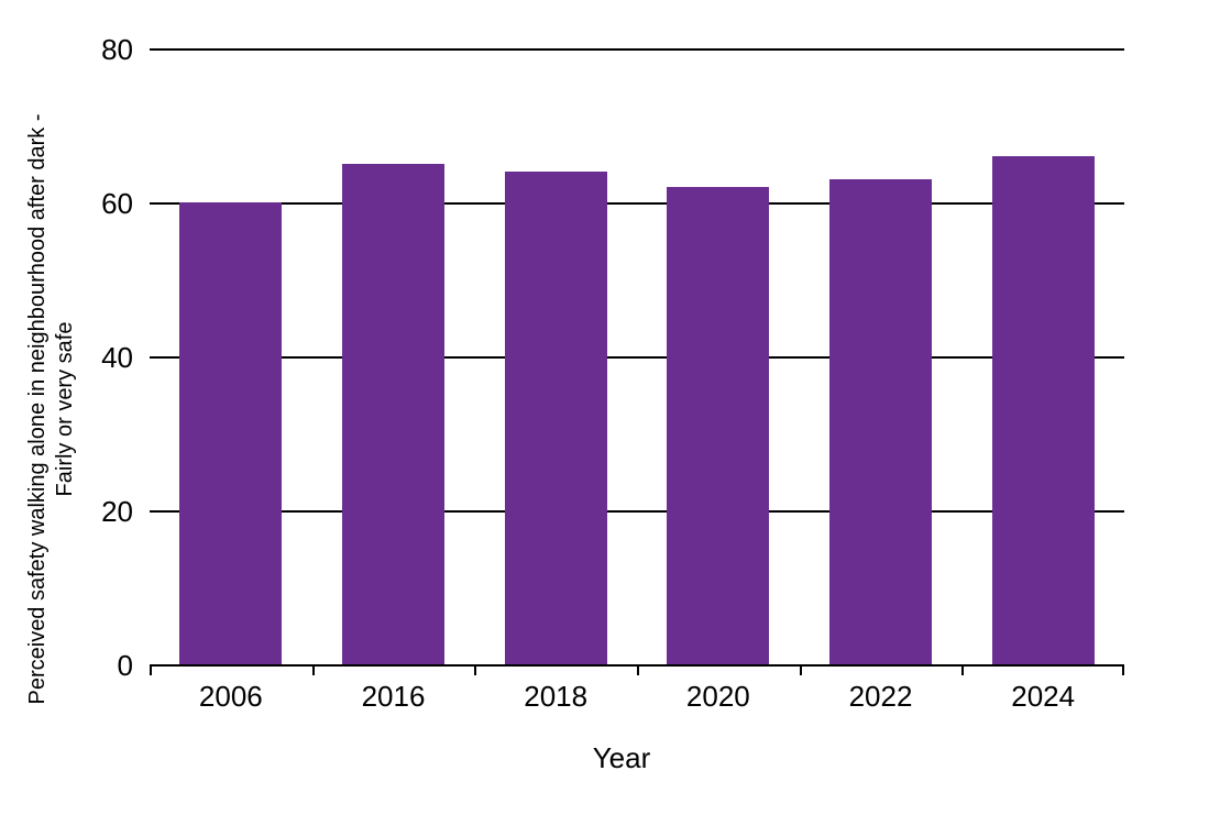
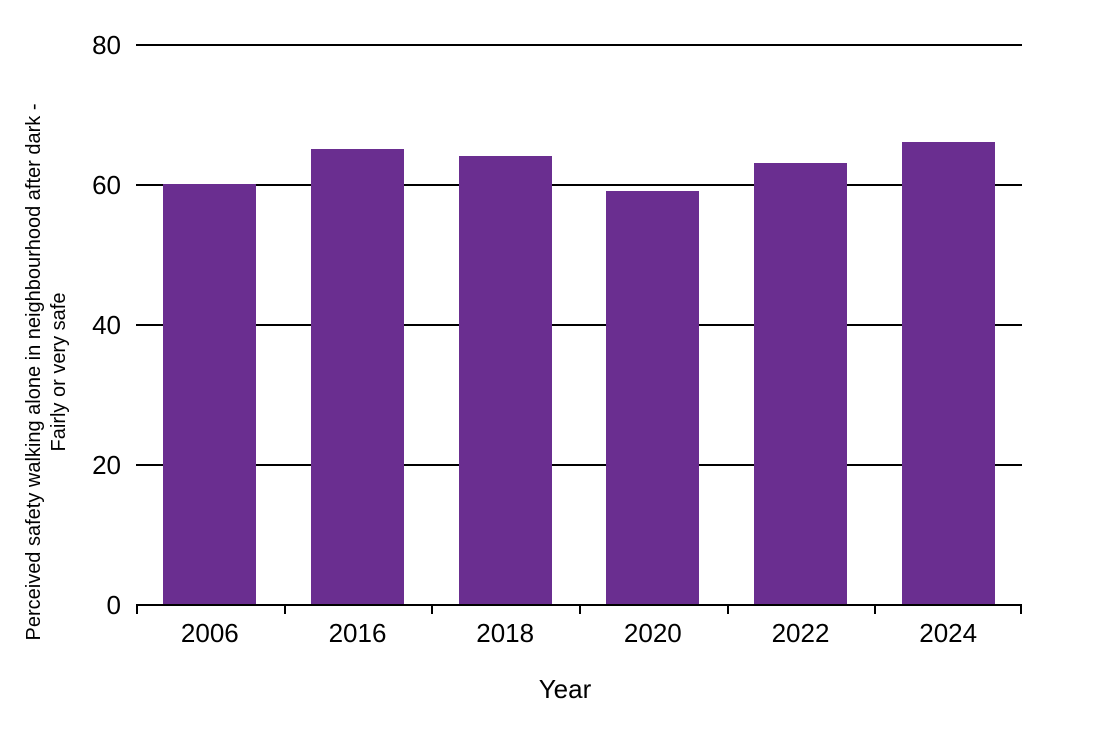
2020: 62 -> 59
